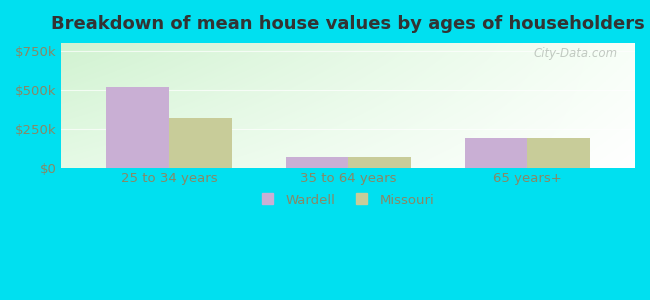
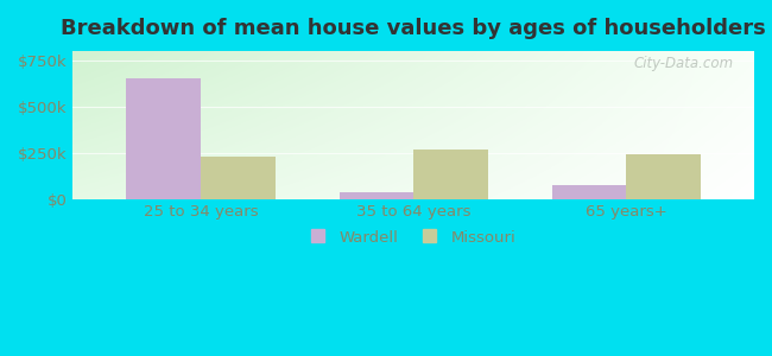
Wardell/25 to 34 years: $520k -> $650k
Missouri/25 to 34 years: $320k -> $230k
Wardell/35 to 64 years: $70k -> $40k
Missouri/35 to 64 years: $70k -> $260k
Wardell/65 years+: $190k -> $80k
Missouri/65 years+: $190k -> $240k
